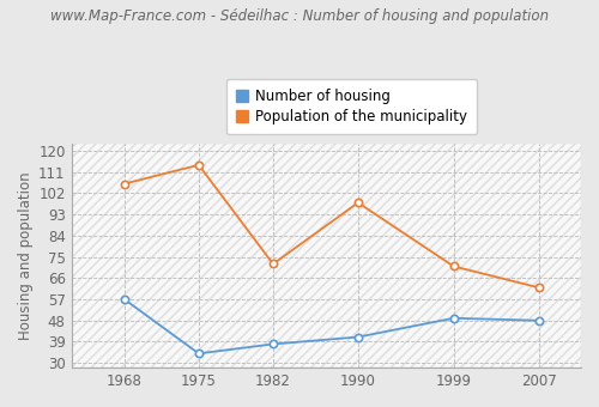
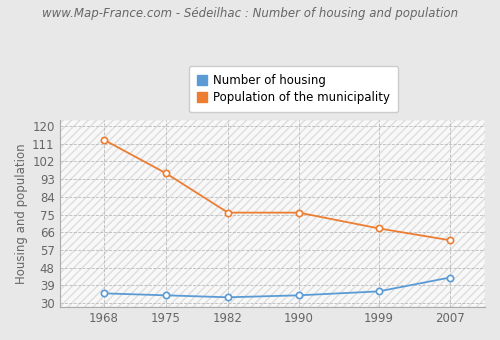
Number of housing/1968: 57 -> 35
Population of the municipality/1968: 106 -> 113
Population of the municipality/1975: 114 -> 96
Number of housing/1982: 38 -> 33
Population of the municipality/1982: 72 -> 76
Number of housing/1990: 41 -> 34
Population of the municipality/1990: 98 -> 76
Number of housing/1999: 49 -> 36
Population of the municipality/1999: 71 -> 68
Number of housing/2007: 48 -> 43
